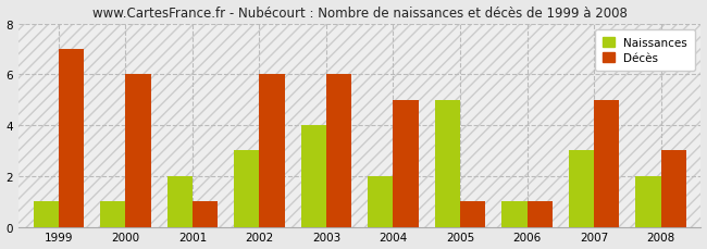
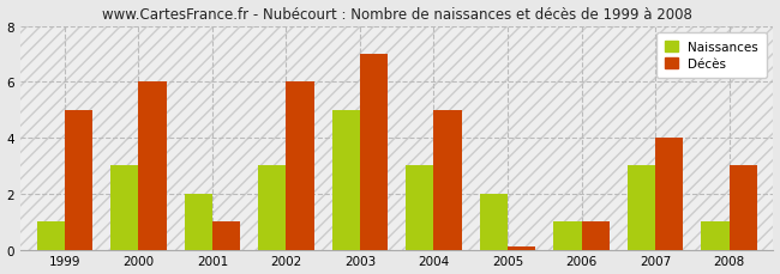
Décès/1999: 7.0 -> 5.0
Naissances/2000: 1 -> 3
Naissances/2003: 4 -> 5
Décès/2003: 6.0 -> 7.0
Naissances/2004: 2 -> 3
Naissances/2005: 5 -> 2
Décès/2005: 1.0 -> 0.1
Décès/2007: 5.0 -> 4.0
Naissances/2008: 2 -> 1
